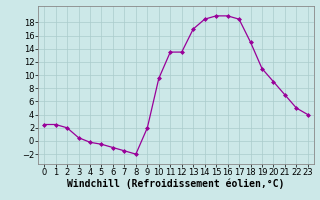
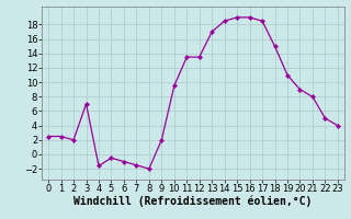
3: 0.5 -> 7.0
4: -0.2 -> -1.6
21: 7.0 -> 8.0
